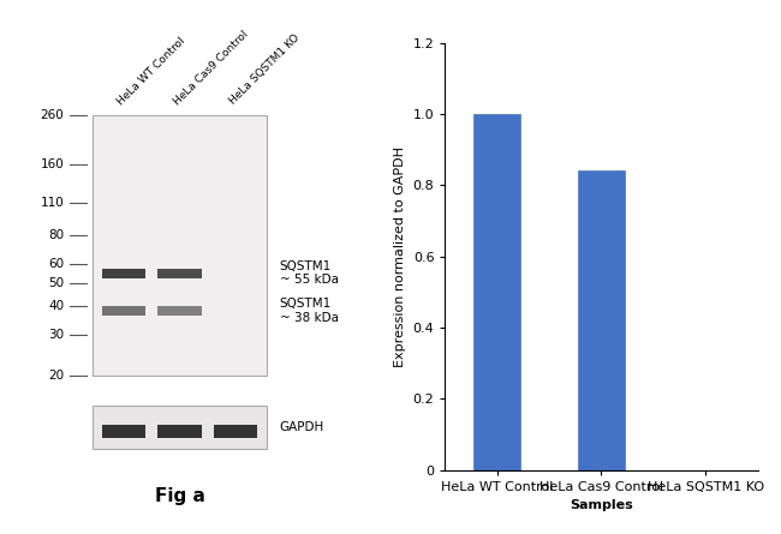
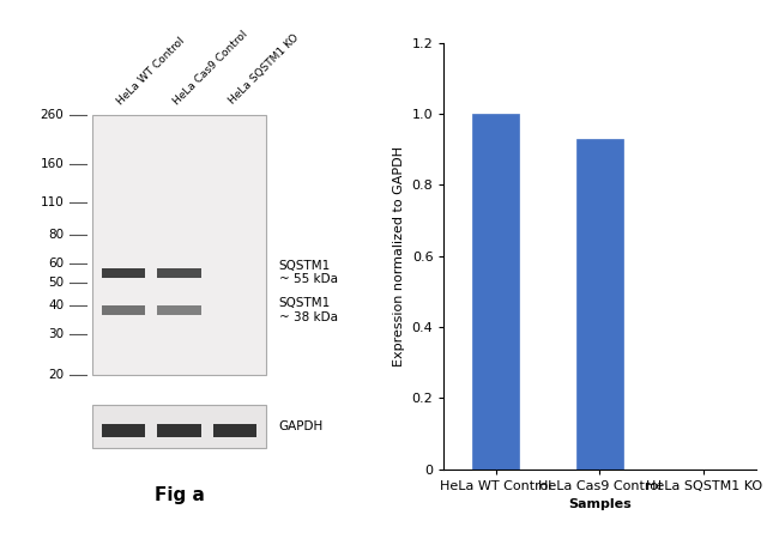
HeLa Cas9 Control: 0.84 -> 0.93
